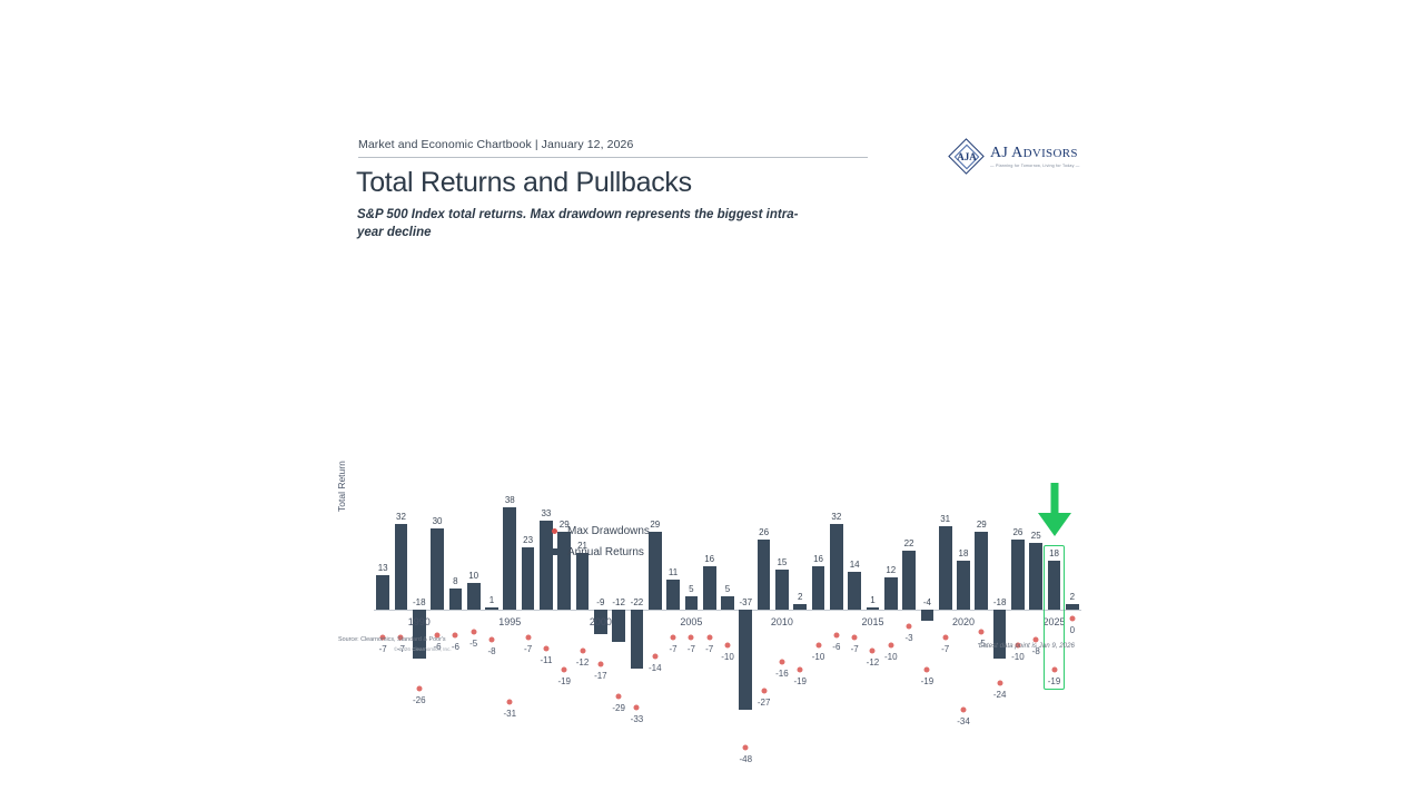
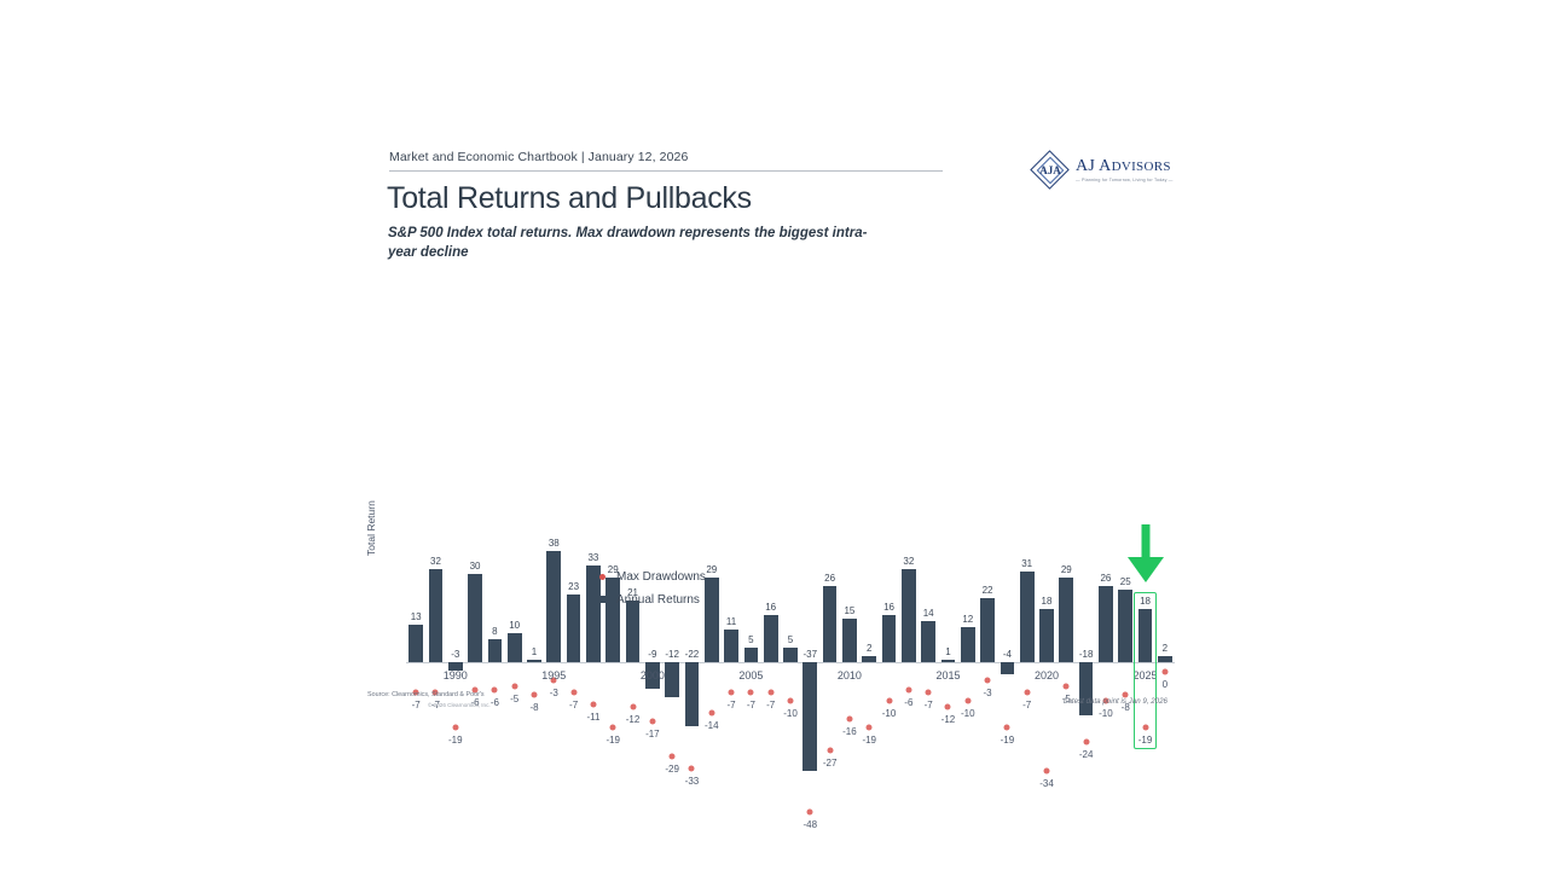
Annual Returns/1990: -18 -> -3
Max Drawdowns/1990: -26 -> -19
Max Drawdowns/1995: -31 -> -3
